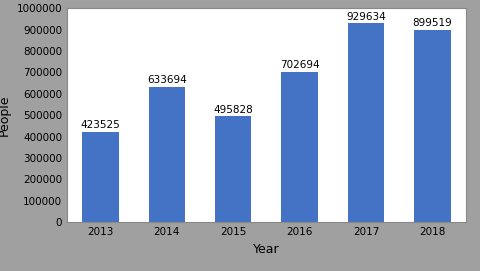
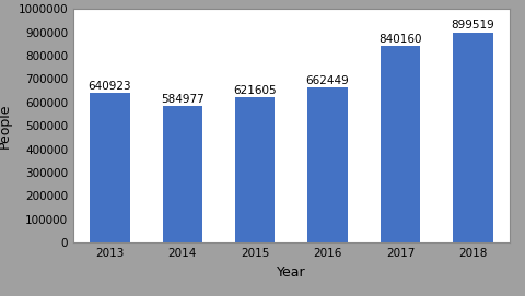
2013: 423525 -> 640923
2014: 633694 -> 584977
2015: 495828 -> 621605
2016: 702694 -> 662449
2017: 929634 -> 840160
